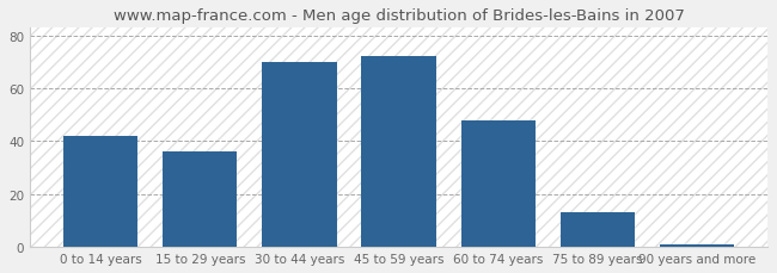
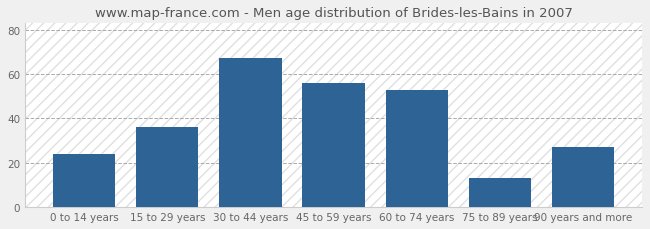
0 to 14 years: 42 -> 24
30 to 44 years: 70 -> 67
45 to 59 years: 72 -> 56
60 to 74 years: 48 -> 53
90 years and more: 1 -> 27
